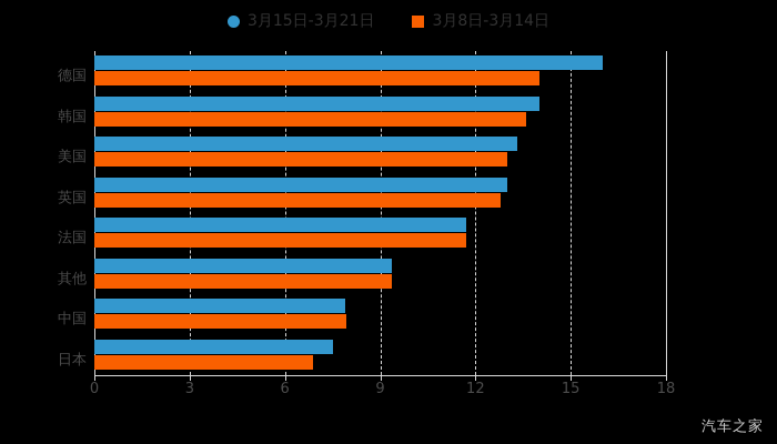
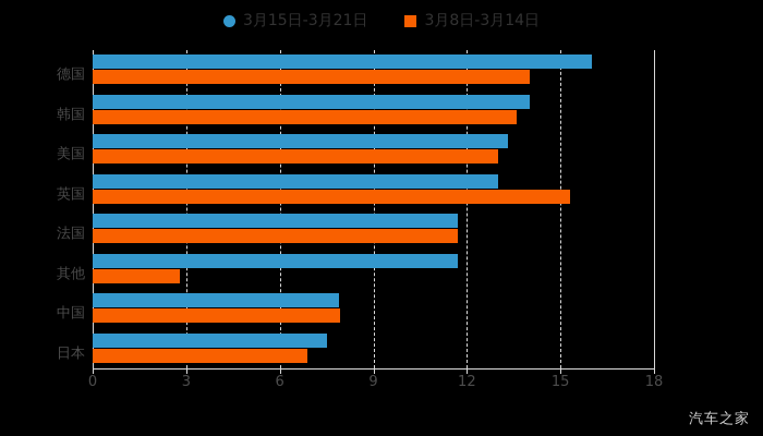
3月8日-3月14日/英国: 12.8 -> 15.3
3月15日-3月21日/其他: 9.3 -> 11.7
3月8日-3月14日/其他: 9.3 -> 2.8
